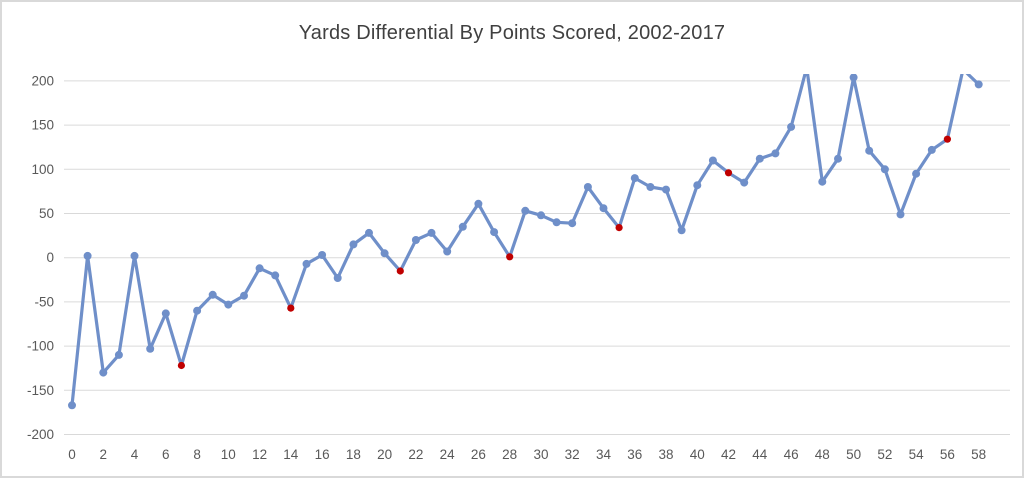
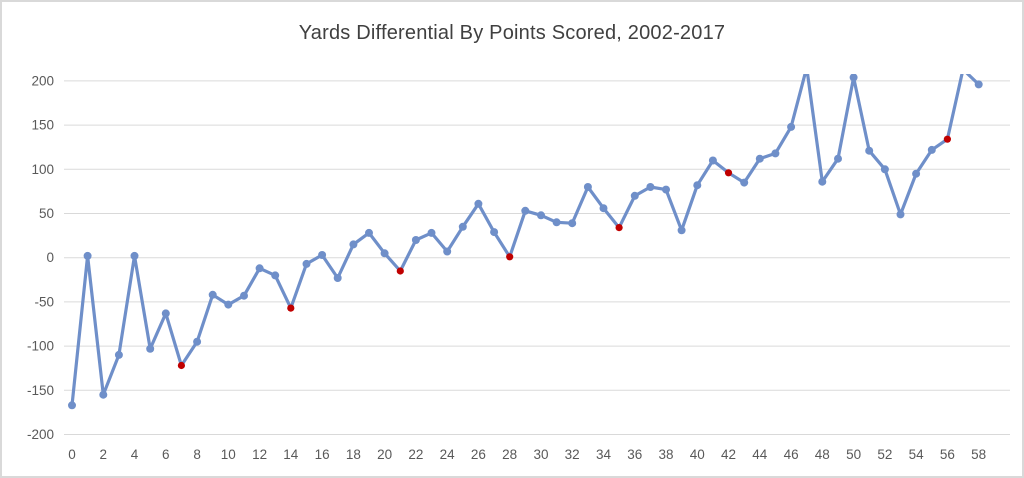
2: -130 -> -160
8: -60 -> -100
36: 90 -> 70
